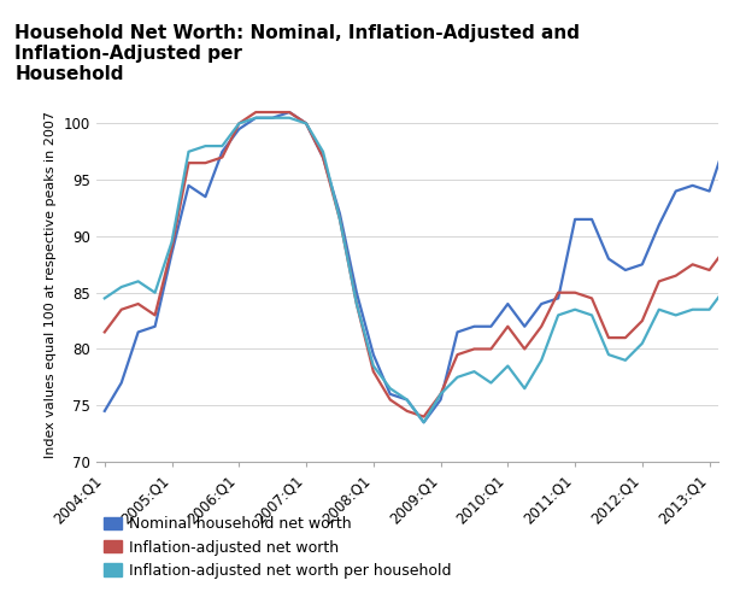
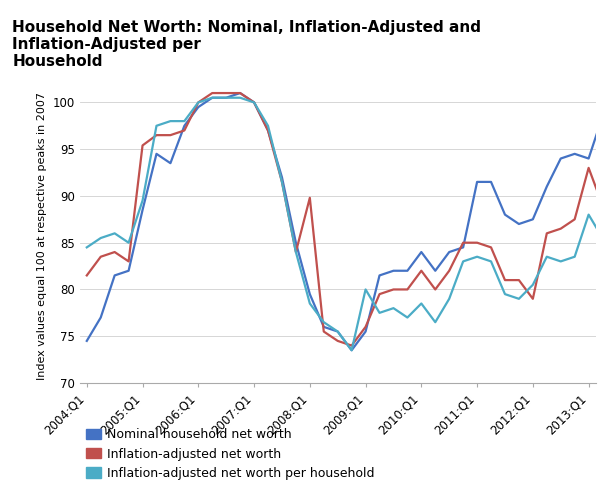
Inflation-adjusted net worth/2005:Q1: 89.0 -> 95.4
Inflation-adjusted net worth/2008:Q1: 78.0 -> 89.8
Inflation-adjusted net worth per household/2009:Q1: 76.0 -> 80.0
Inflation-adjusted net worth/2012:Q1: 82.5 -> 79.0
Inflation-adjusted net worth/2013:Q1: 87.0 -> 93.0
Inflation-adjusted net worth per household/2013:Q1: 83.5 -> 88.0
